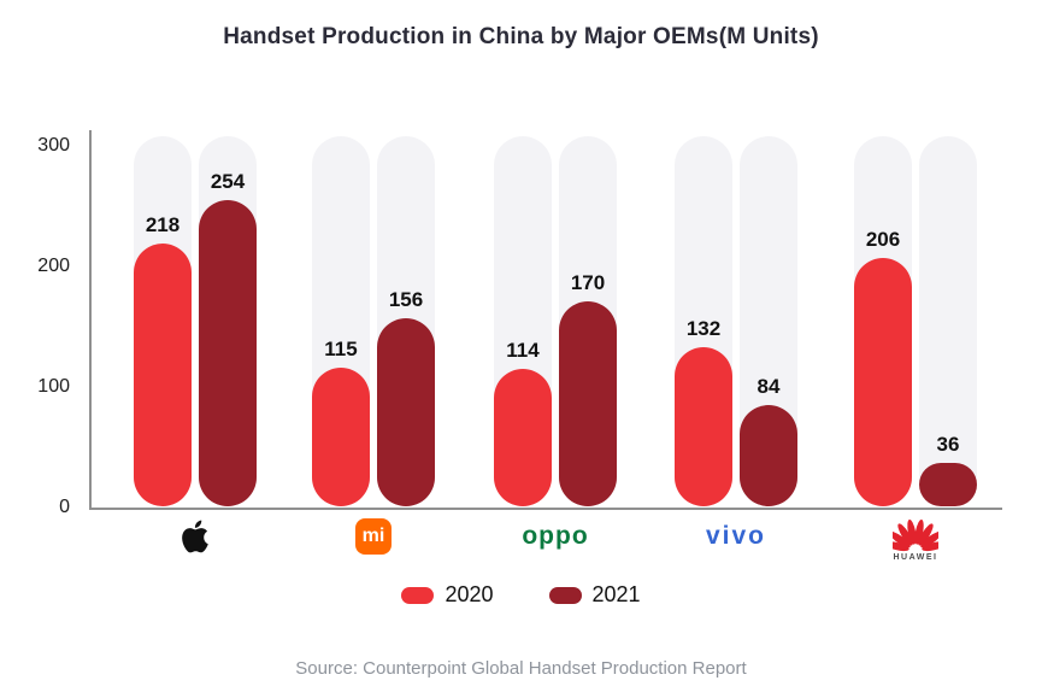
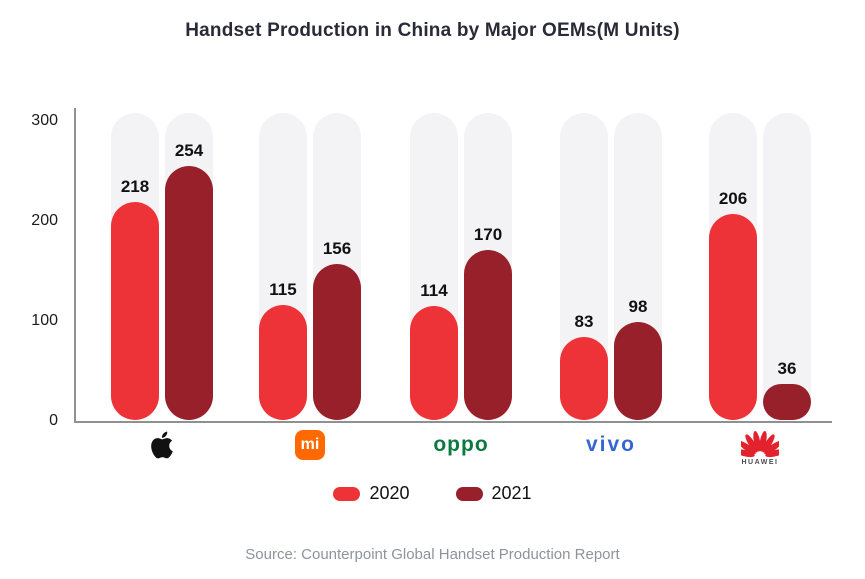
2020/vivo: 132 -> 83
2021/vivo: 84 -> 98
